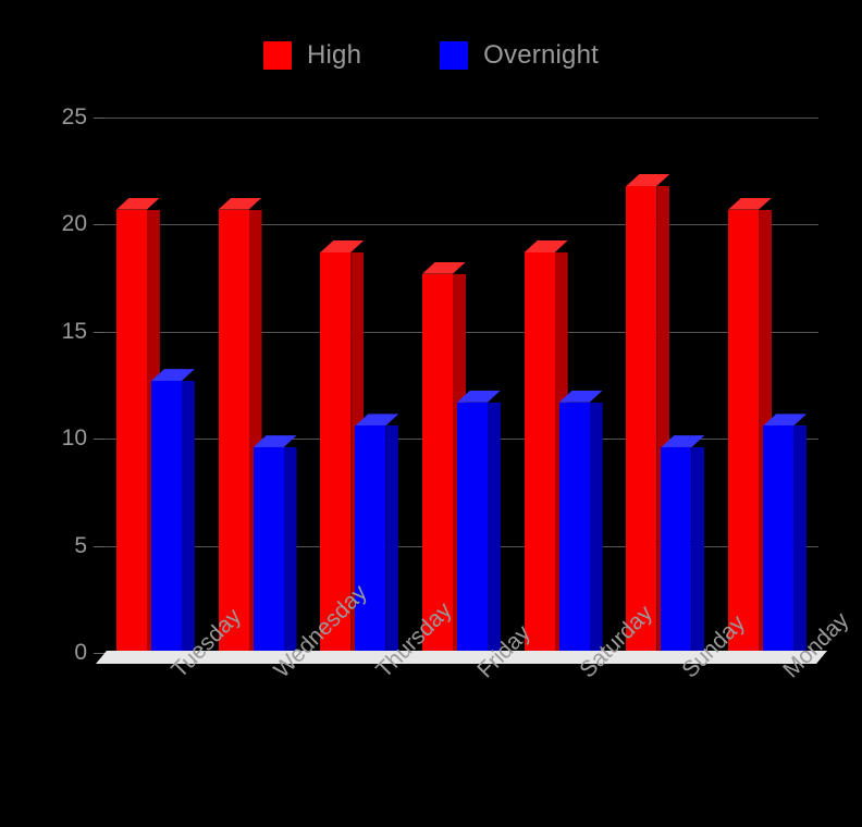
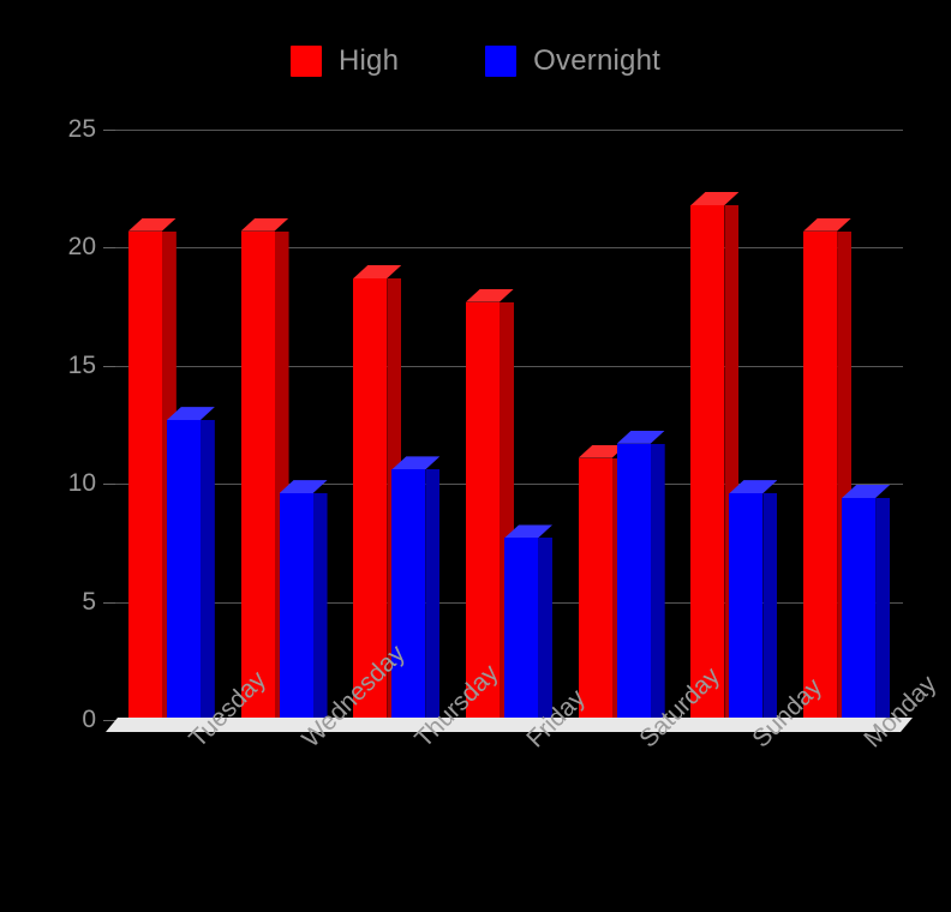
Overnight/Friday: 11.7 -> 7.7
High/Saturday: 18.7 -> 11.1
Overnight/Monday: 10.6 -> 9.4
